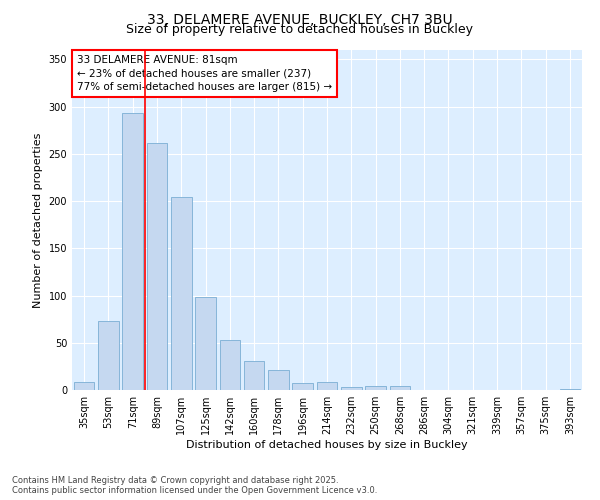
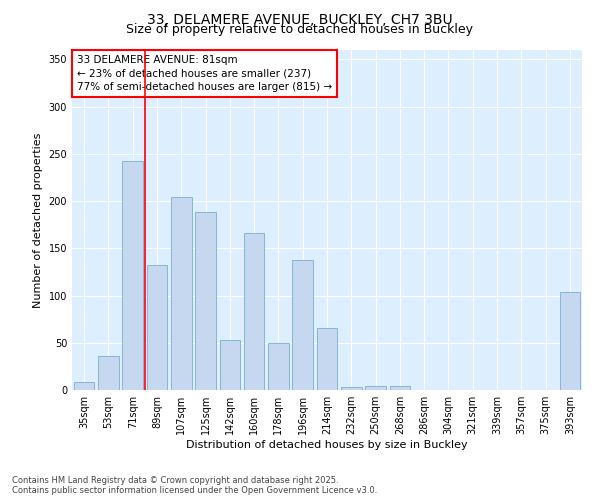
53sqm: 73 -> 36
71sqm: 293 -> 242
89sqm: 261 -> 132
125sqm: 98 -> 188
160sqm: 31 -> 166
178sqm: 21 -> 50
196sqm: 7 -> 138
214sqm: 8 -> 66
393sqm: 1 -> 104
